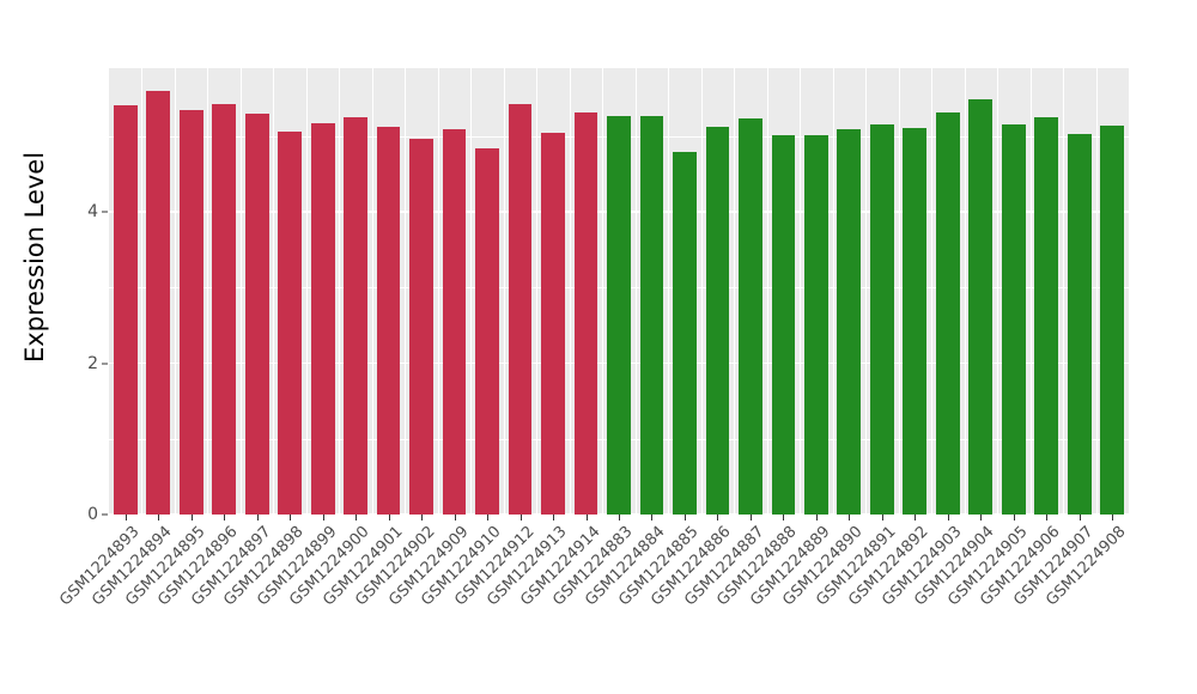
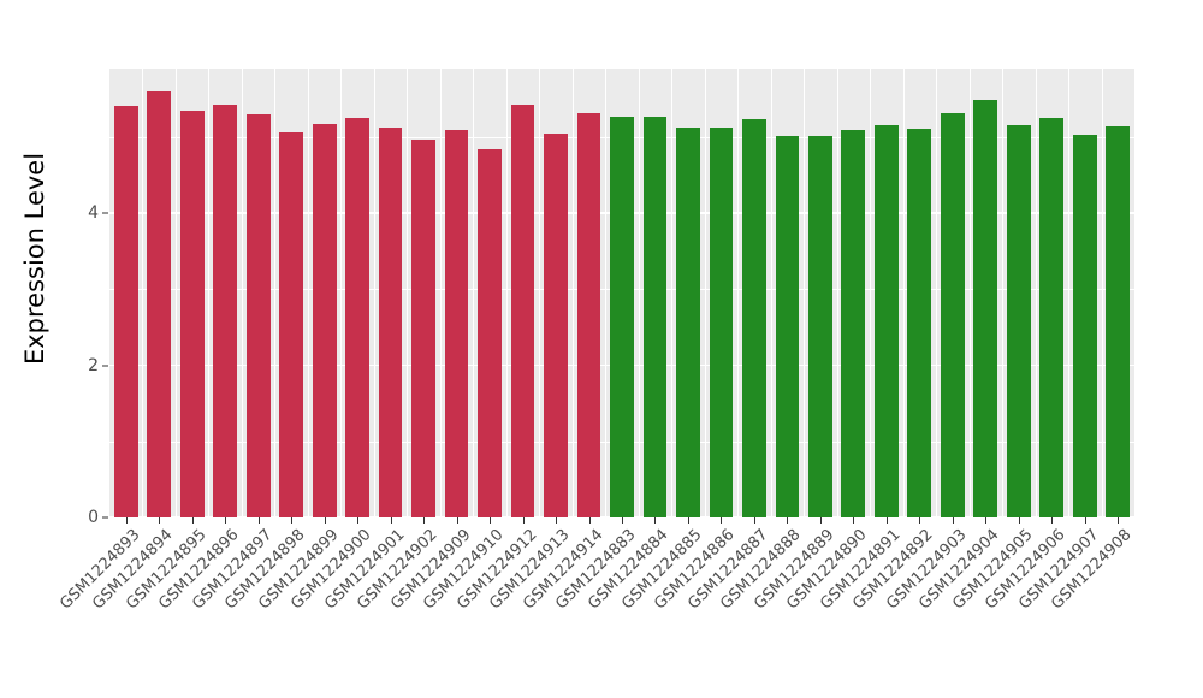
GSM1224885: 4.8 -> 5.1
